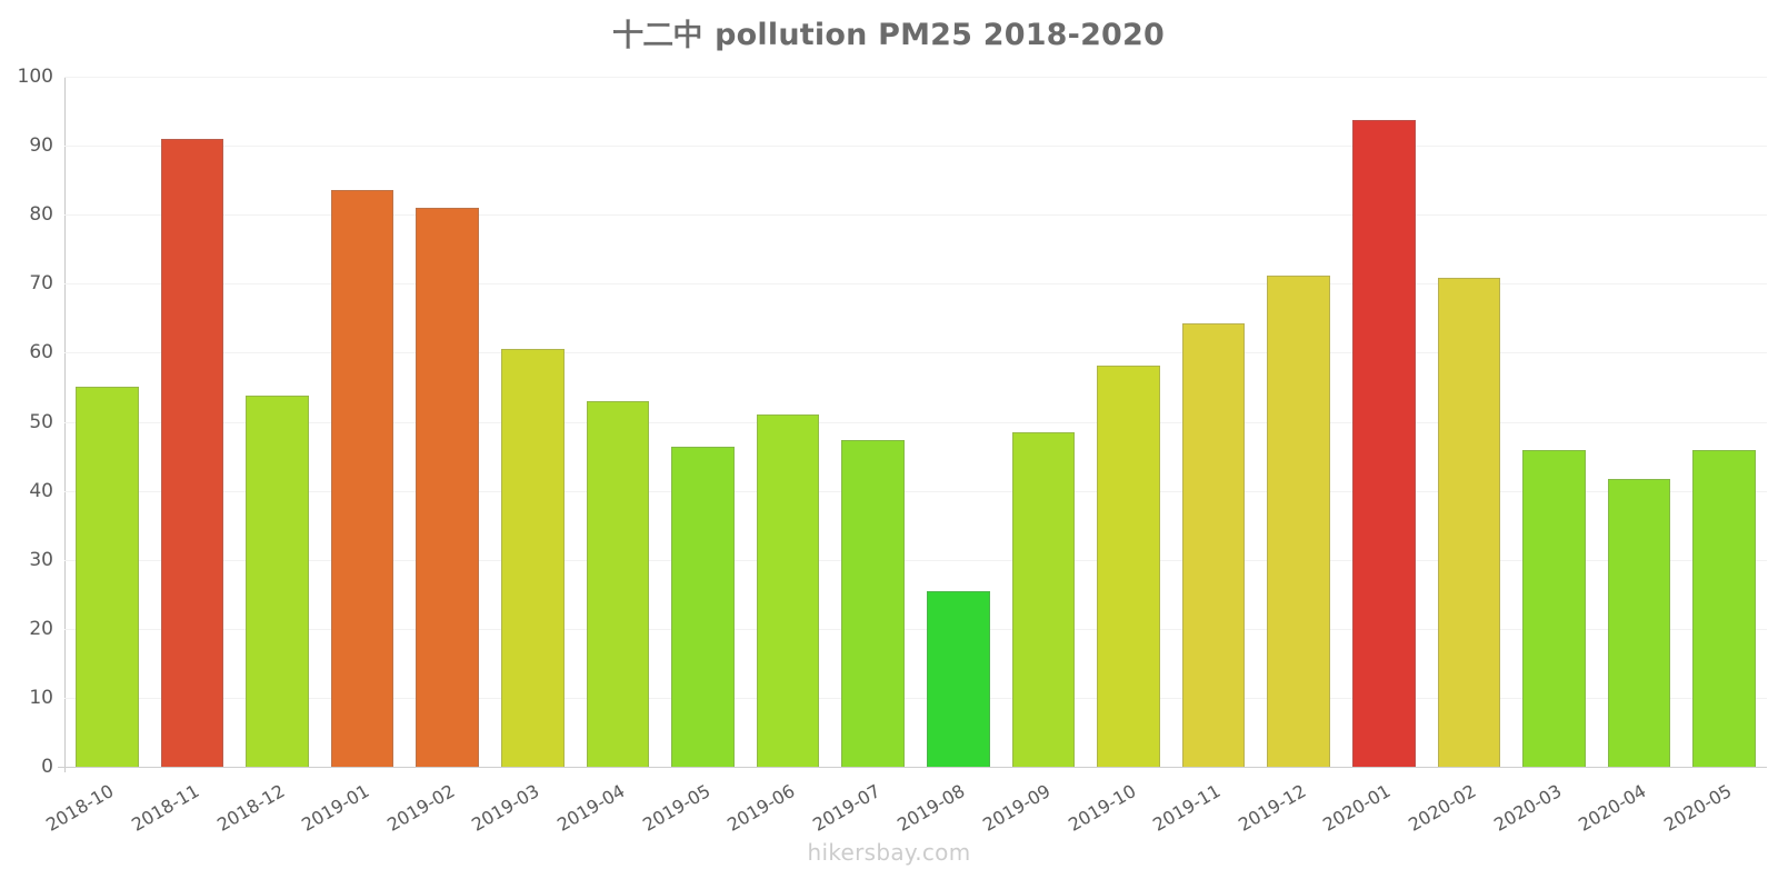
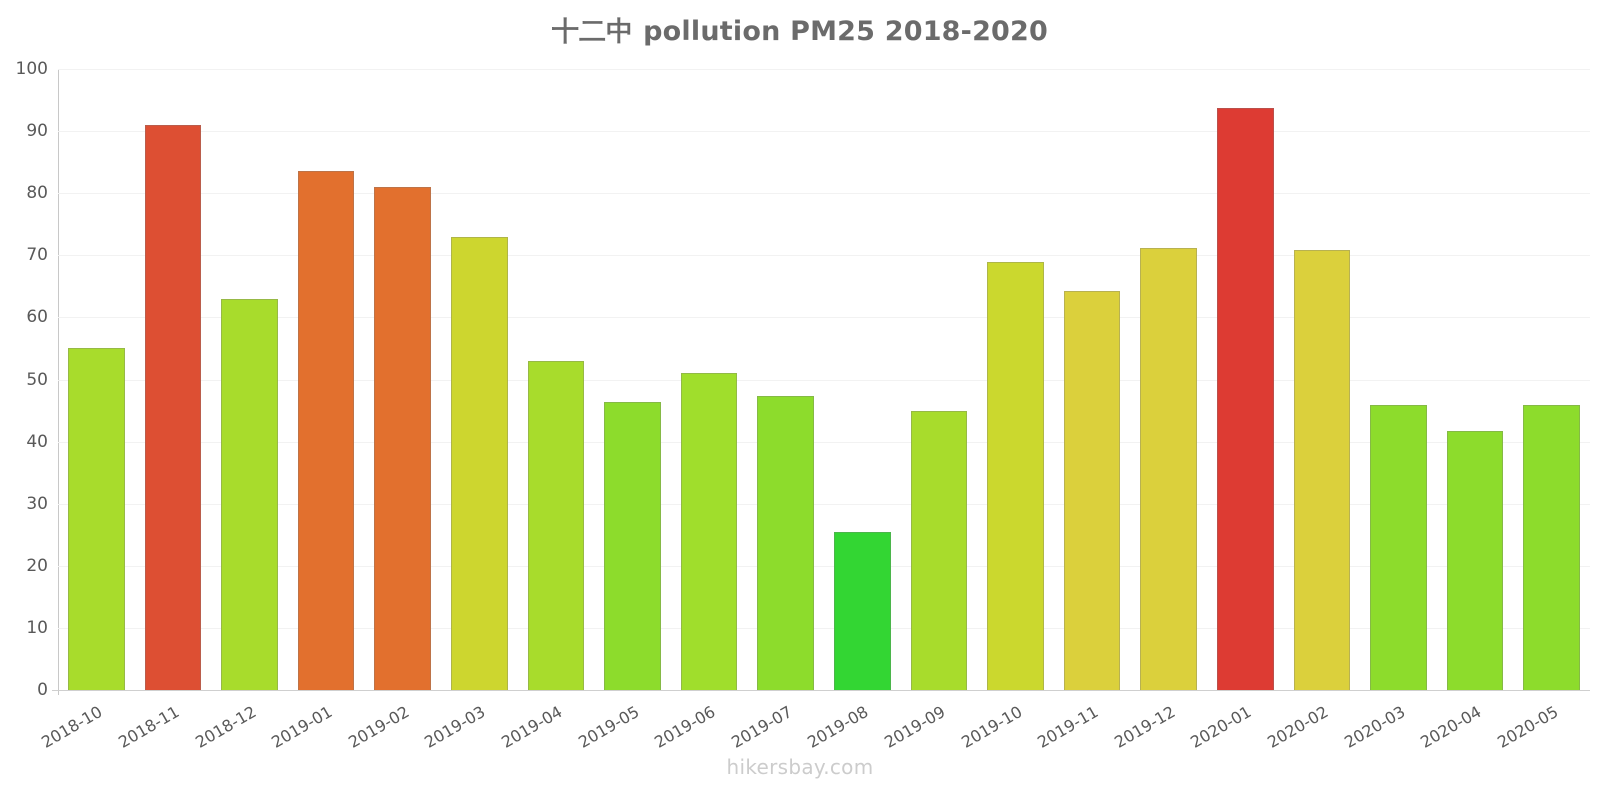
2018-12: 54 -> 63
2019-03: 60 -> 73
2019-09: 48 -> 45
2019-10: 58 -> 69
